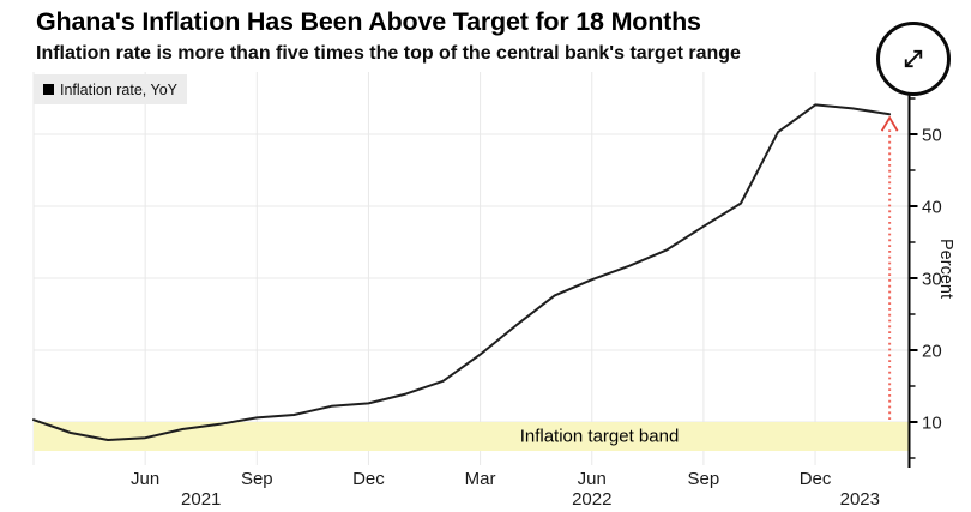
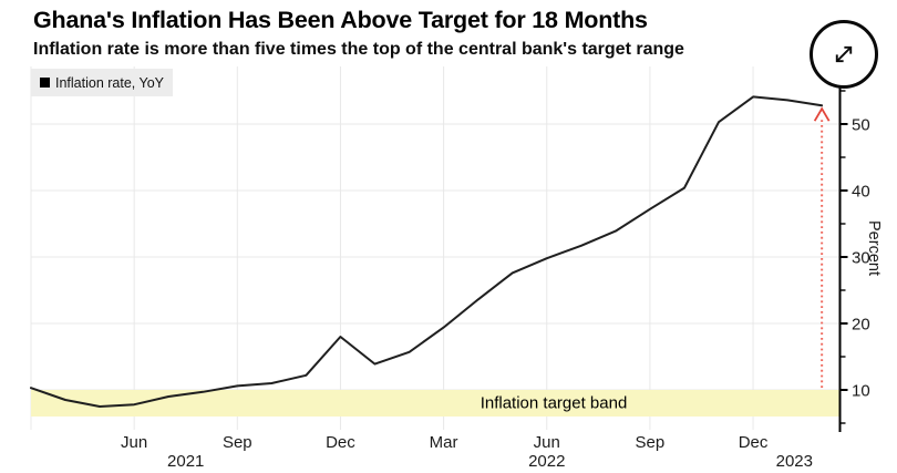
Dec 2021: 13 -> 18
